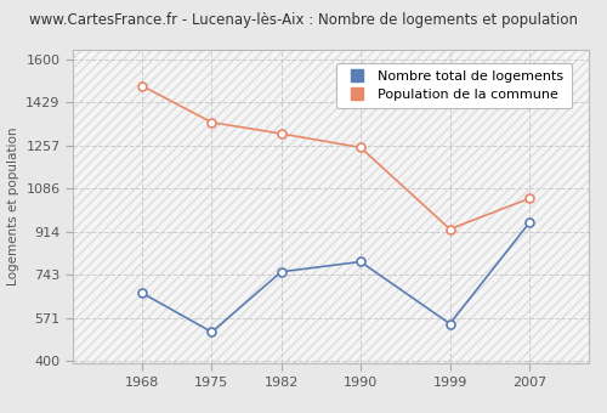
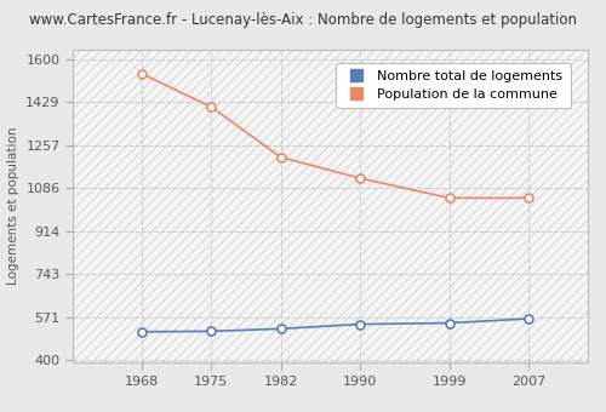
Nombre total de logements/1968: 670 -> 513
Population de la commune/1968: 1495 -> 1543
Population de la commune/1975: 1350 -> 1410
Nombre total de logements/1982: 755 -> 525
Population de la commune/1982: 1305 -> 1210
Nombre total de logements/1990: 795 -> 543
Population de la commune/1990: 1250 -> 1126
Population de la commune/1999: 925 -> 1047
Nombre total de logements/2007: 950 -> 565
